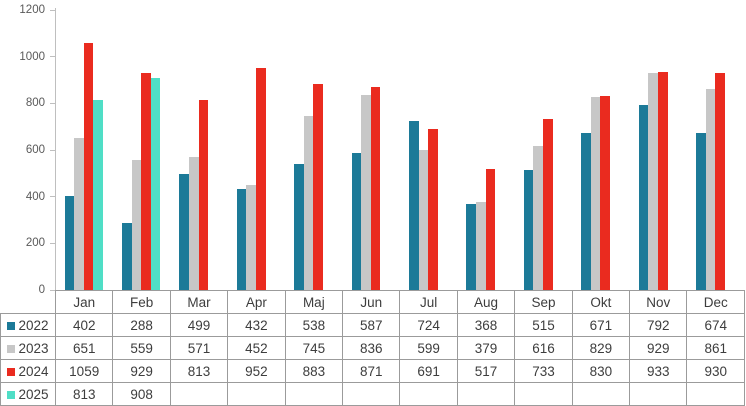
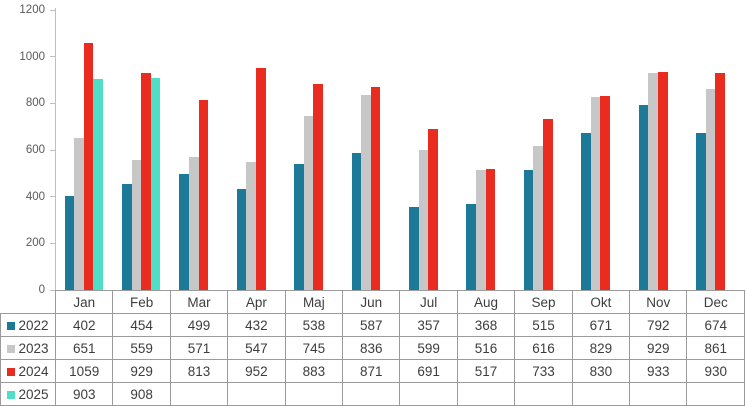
2025/Jan: 813 -> 903
2022/Feb: 288 -> 454
2023/Apr: 452 -> 547
2022/Jul: 724 -> 357
2023/Aug: 379 -> 516
